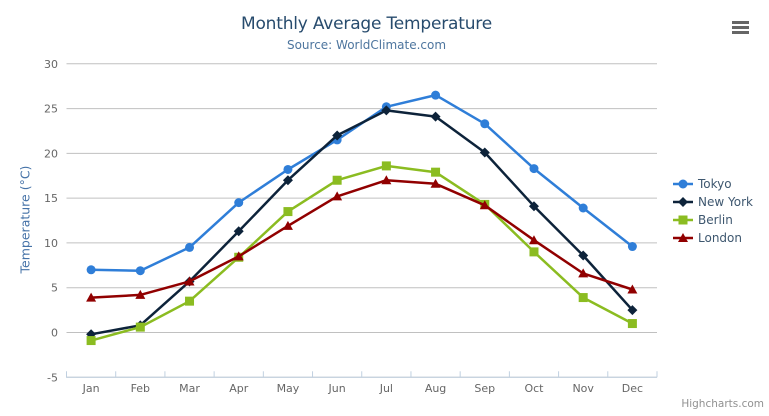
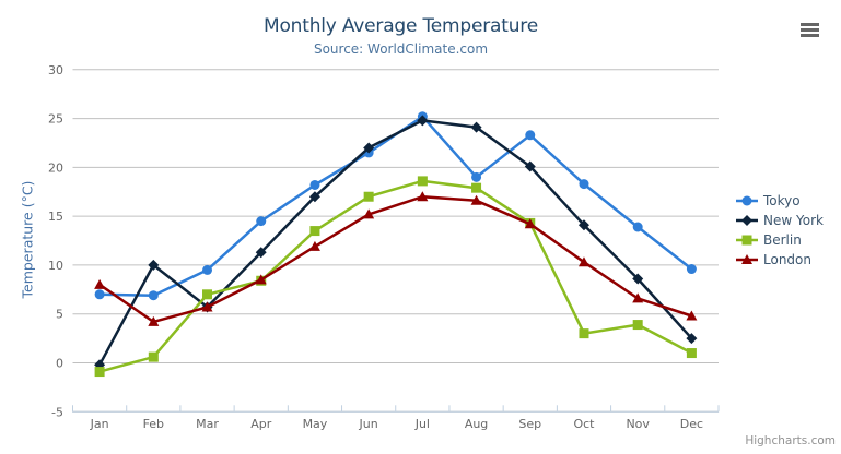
London/Jan: 4 -> 8
New York/Feb: 1 -> 10
Berlin/Mar: 4 -> 7
Tokyo/Aug: 26 -> 19
Berlin/Oct: 9 -> 3
